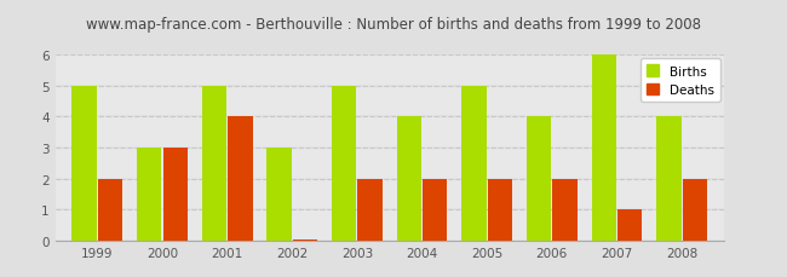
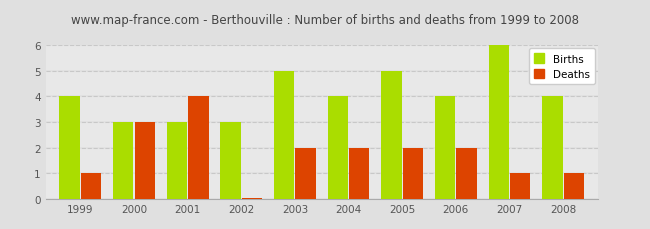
Births/1999: 5 -> 4
Deaths/1999: 2.00 -> 1.00
Births/2001: 5 -> 3
Deaths/2008: 2.00 -> 1.00
